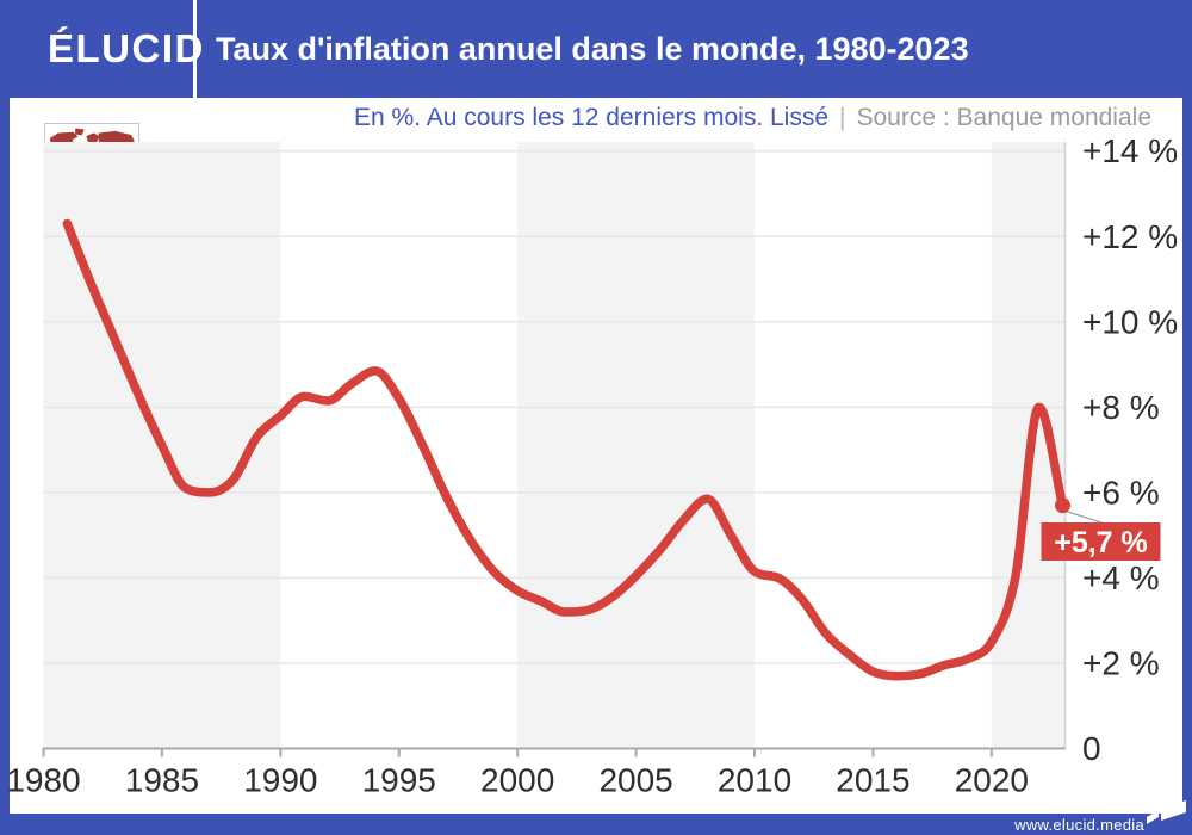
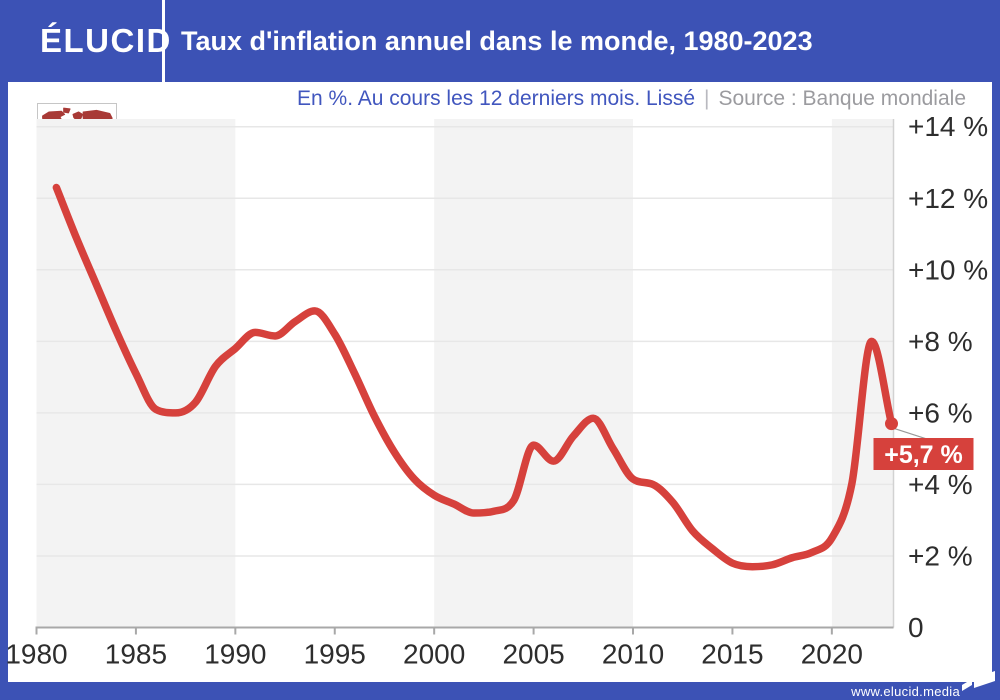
2005: 4.0% -> 5.1%
